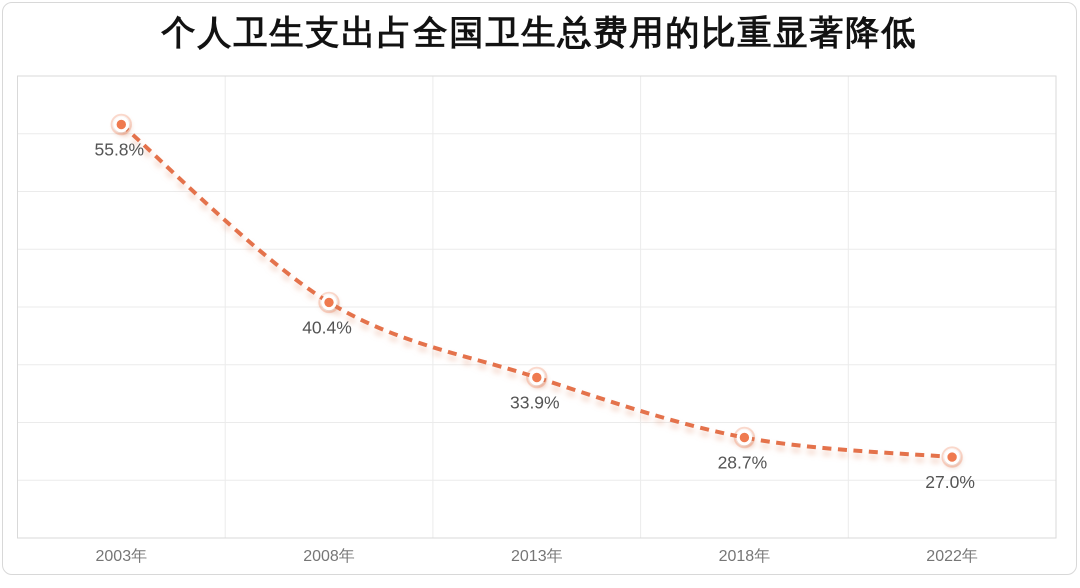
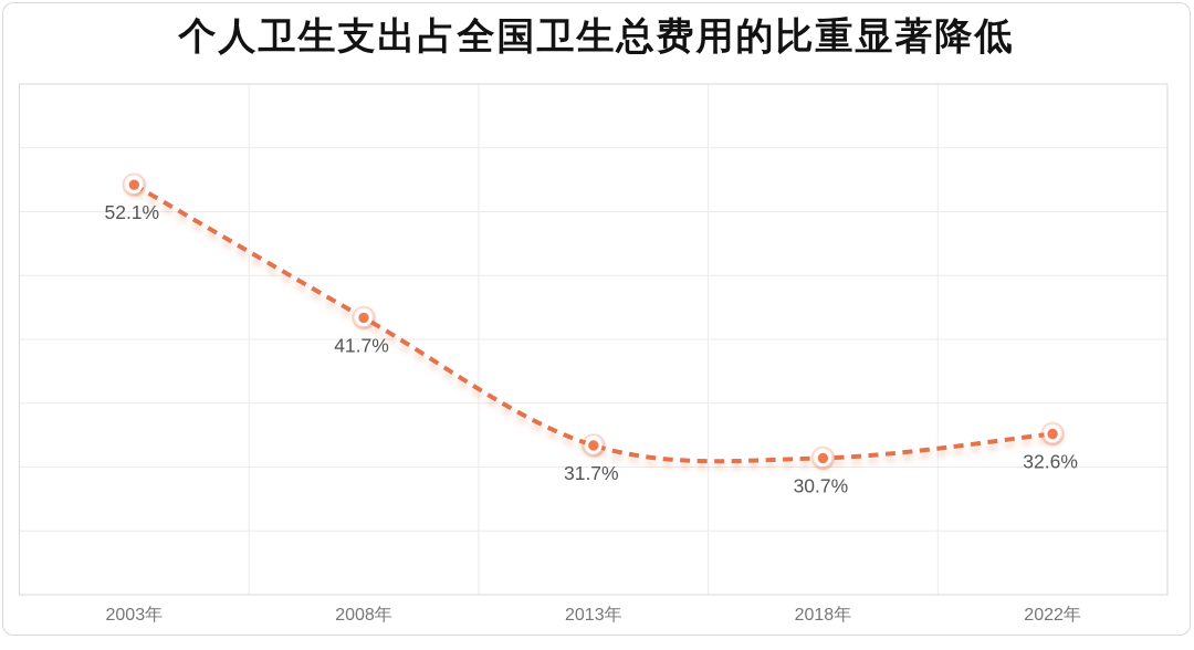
2003年: 55.8% -> 52.1%
2008年: 40.4% -> 41.7%
2013年: 33.9% -> 31.7%
2018年: 28.7% -> 30.7%
2022年: 27.0% -> 32.6%
